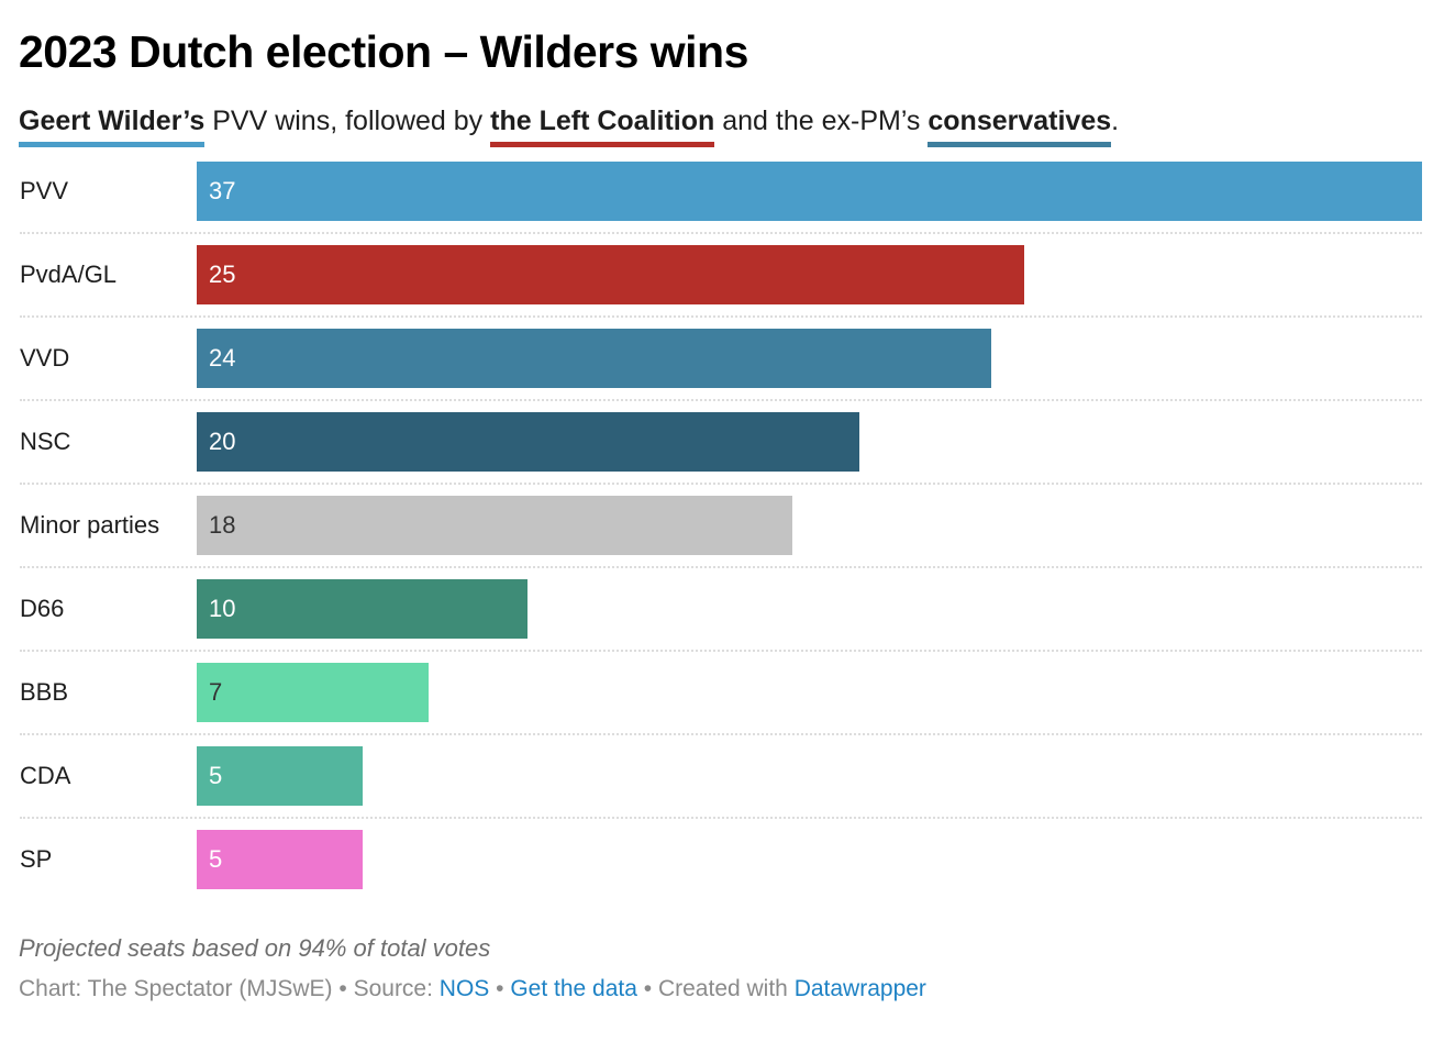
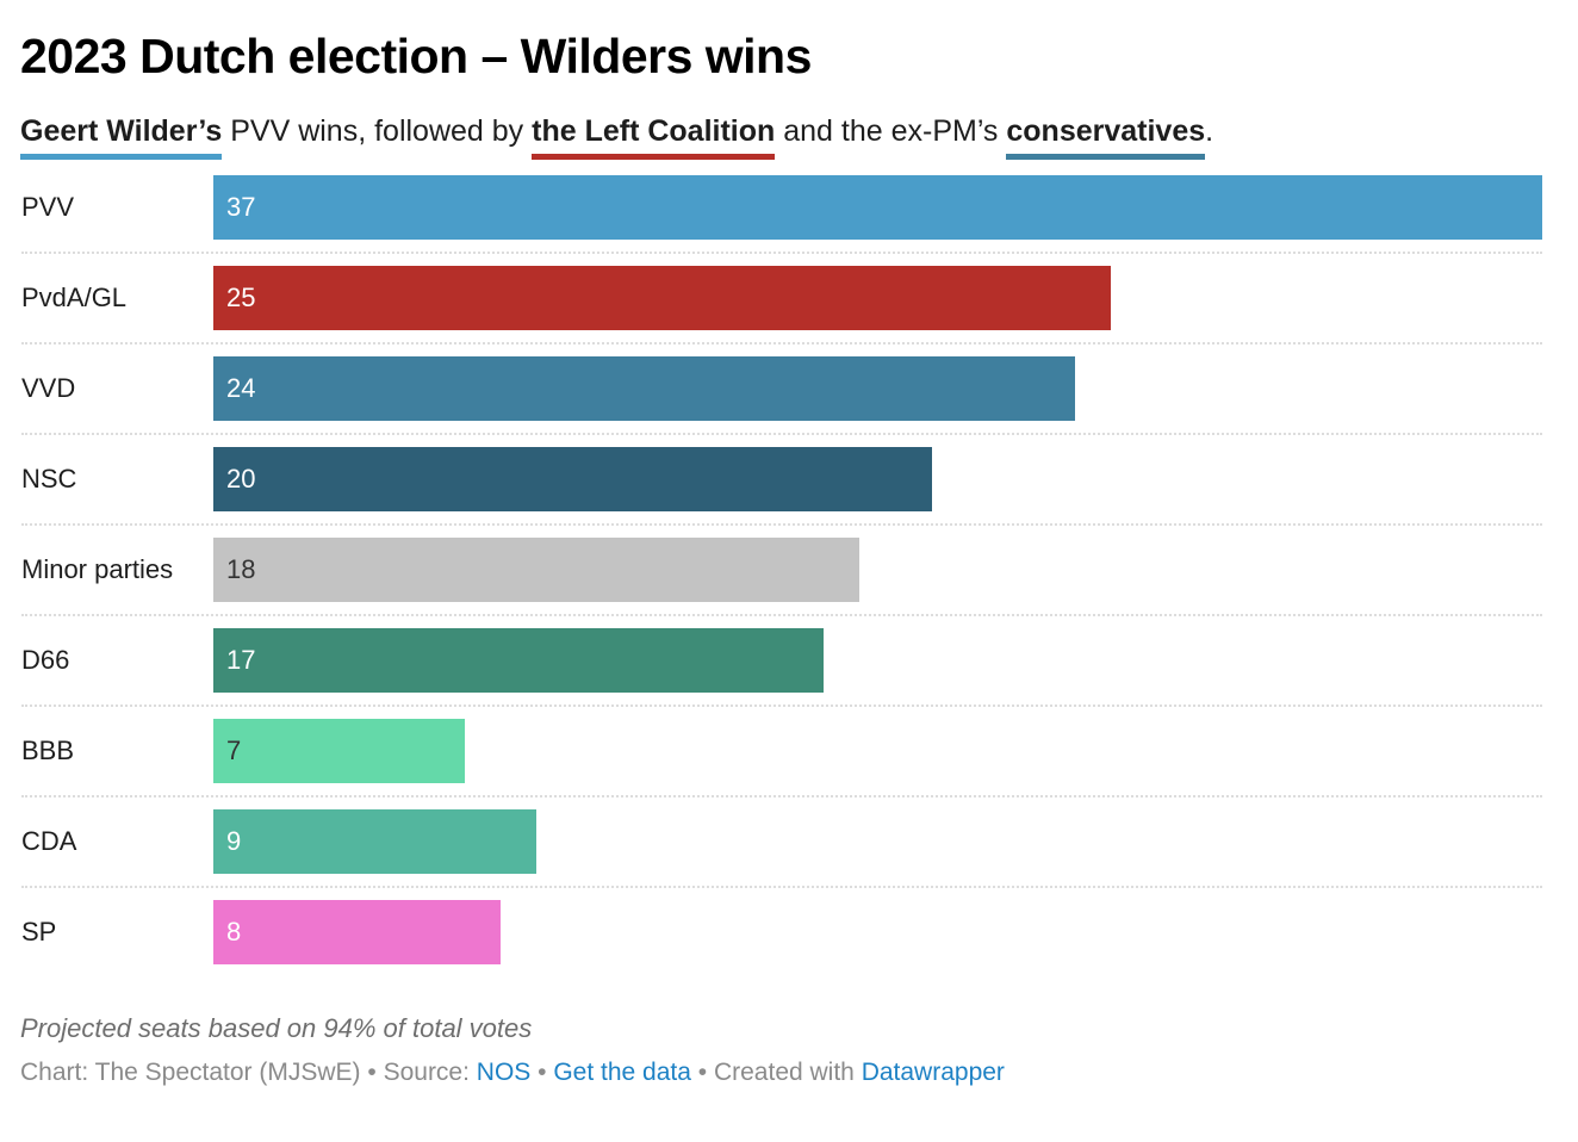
D66: 10 -> 17
CDA: 5 -> 9
SP: 5 -> 8
